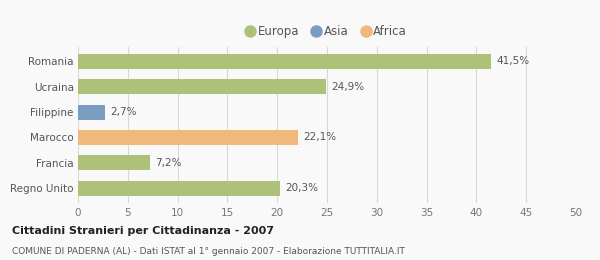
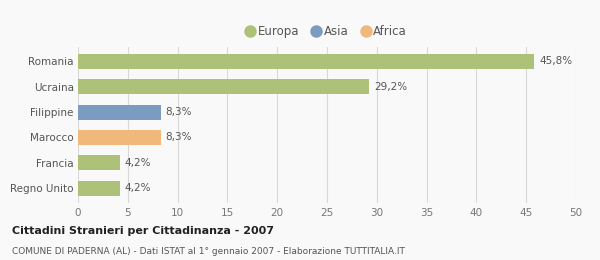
Romania: 41,5% -> 45,8%
Ucraina: 24,9% -> 29,2%
Filippine: 2,7% -> 8,3%
Marocco: 22,1% -> 8,3%
Francia: 7,2% -> 4,2%
Regno Unito: 20,3% -> 4,2%
